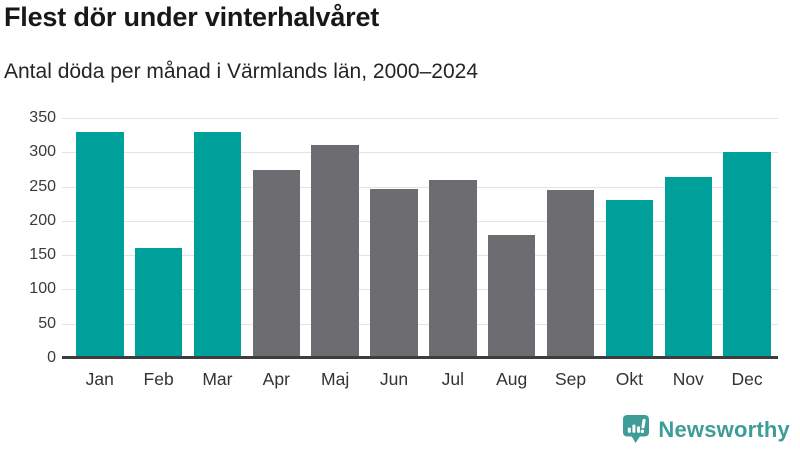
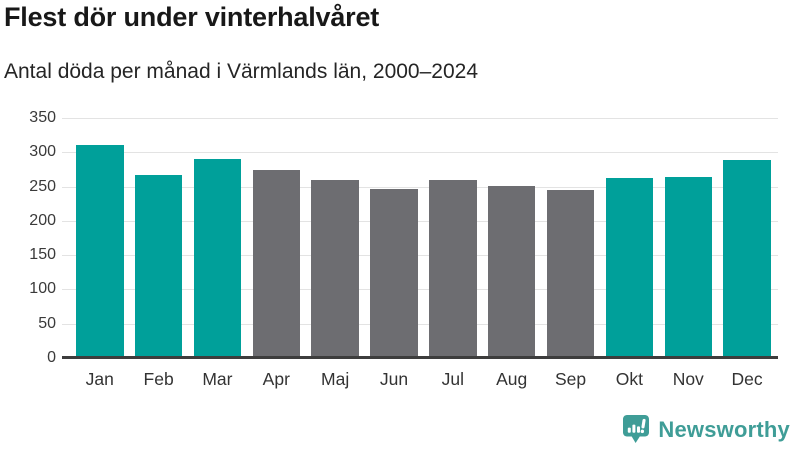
Jan: 330 -> 310
Feb: 160 -> 270
Mar: 330 -> 290
Maj: 310 -> 260
Aug: 180 -> 250
Okt: 230 -> 260
Dec: 300 -> 290
